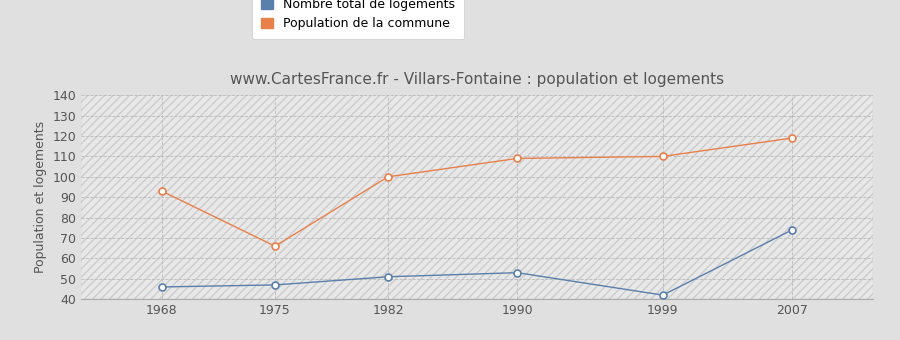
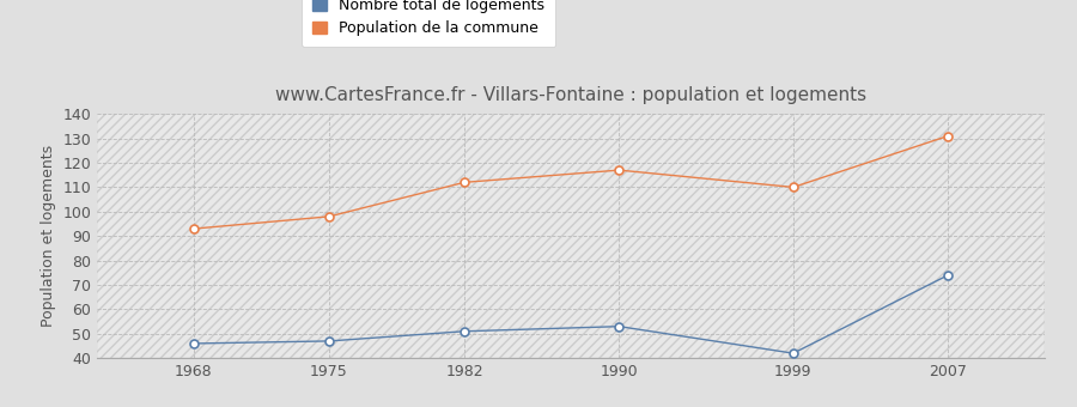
Population de la commune/1975: 66 -> 98
Population de la commune/1982: 100 -> 112
Population de la commune/1990: 109 -> 117
Population de la commune/2007: 119 -> 131
